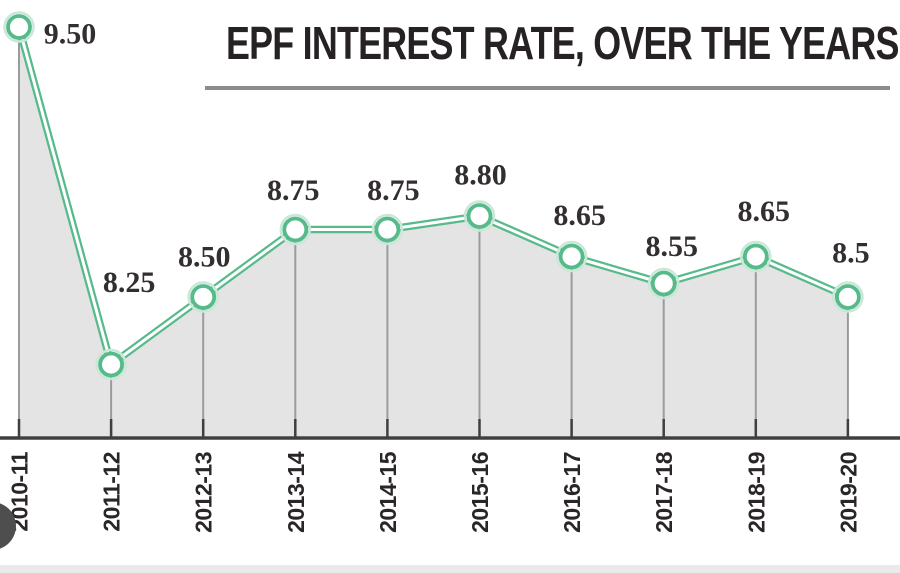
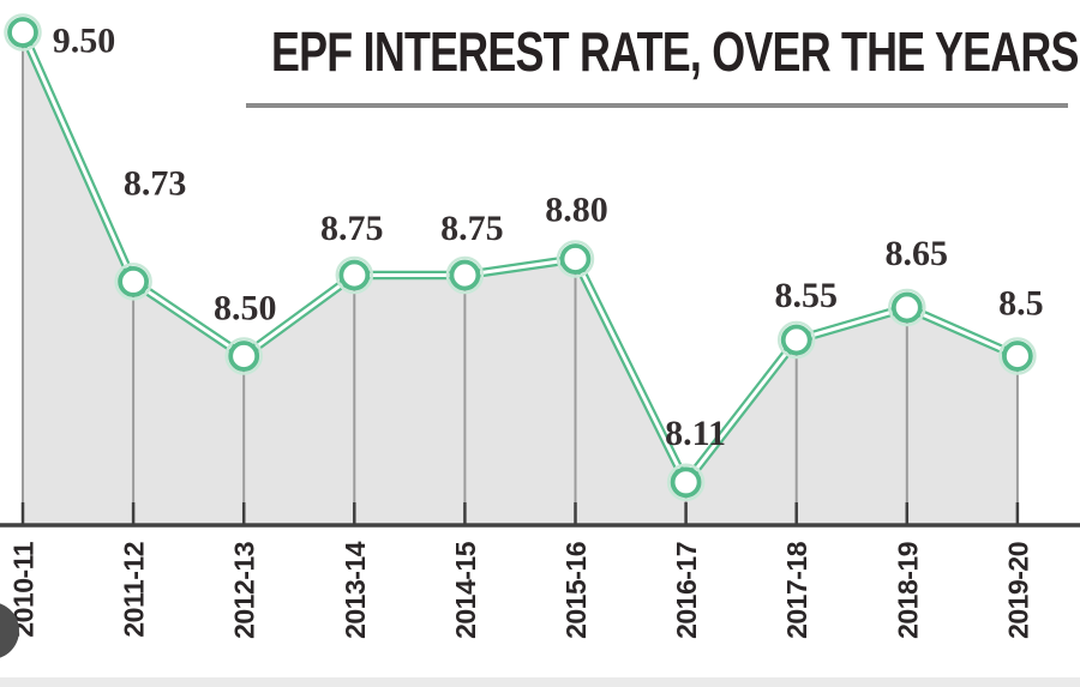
2011-12: 8.25 -> 8.73
2016-17: 8.65 -> 8.11
